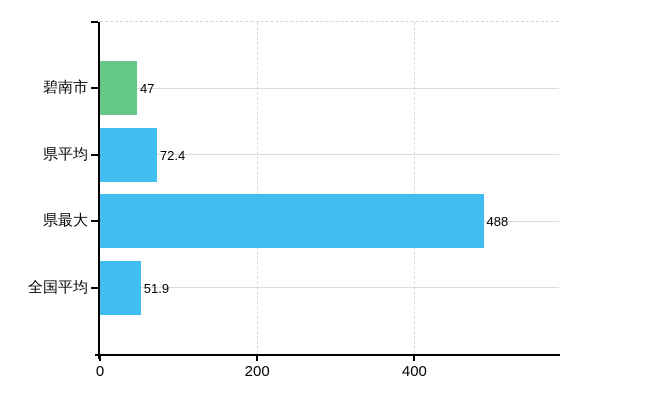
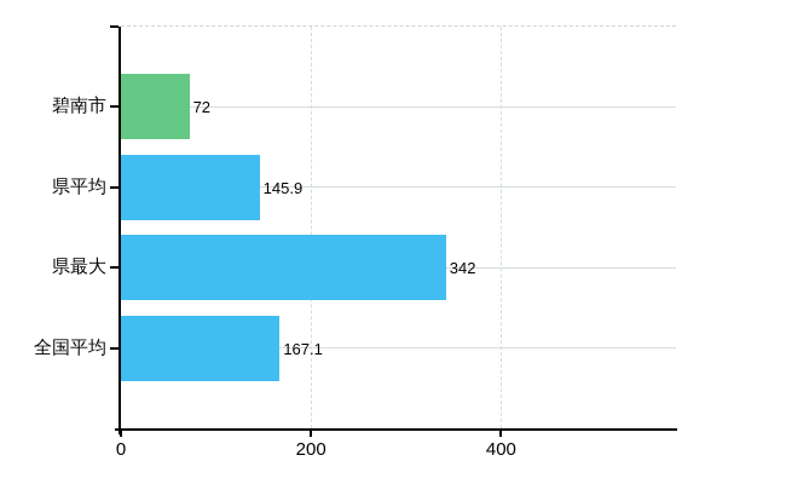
碧南市: 47 -> 72
県平均: 72.4 -> 145.9
県最大: 488 -> 342
全国平均: 51.9 -> 167.1
